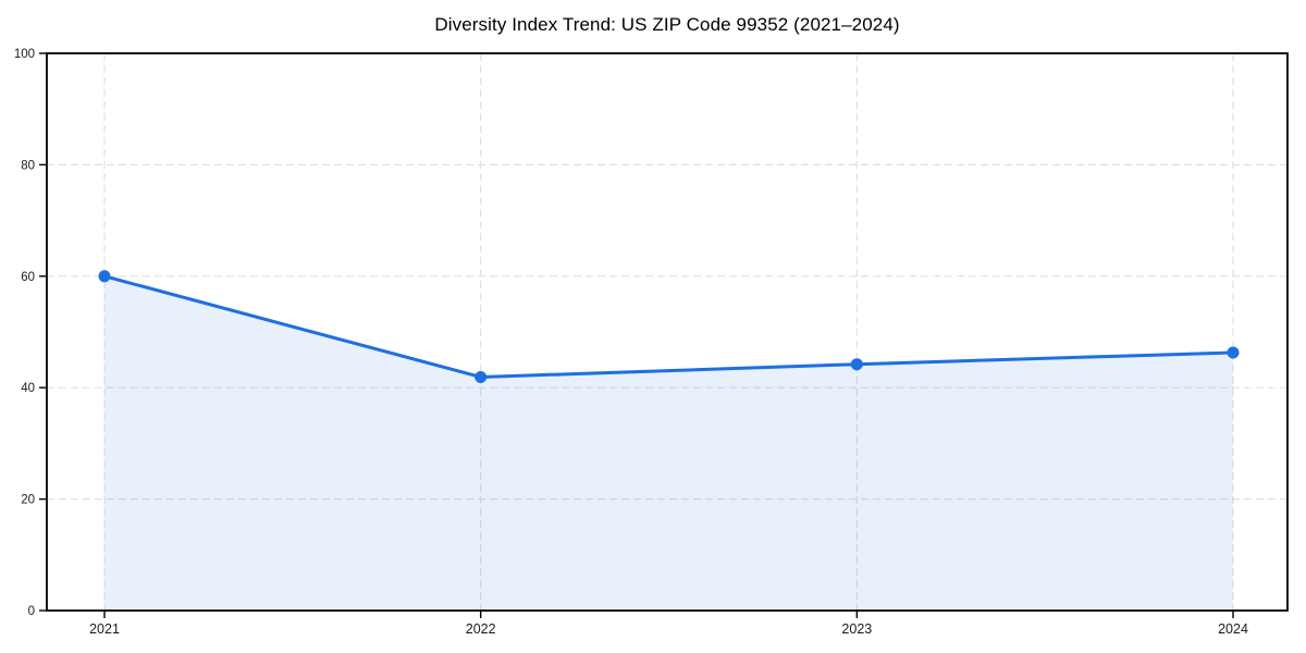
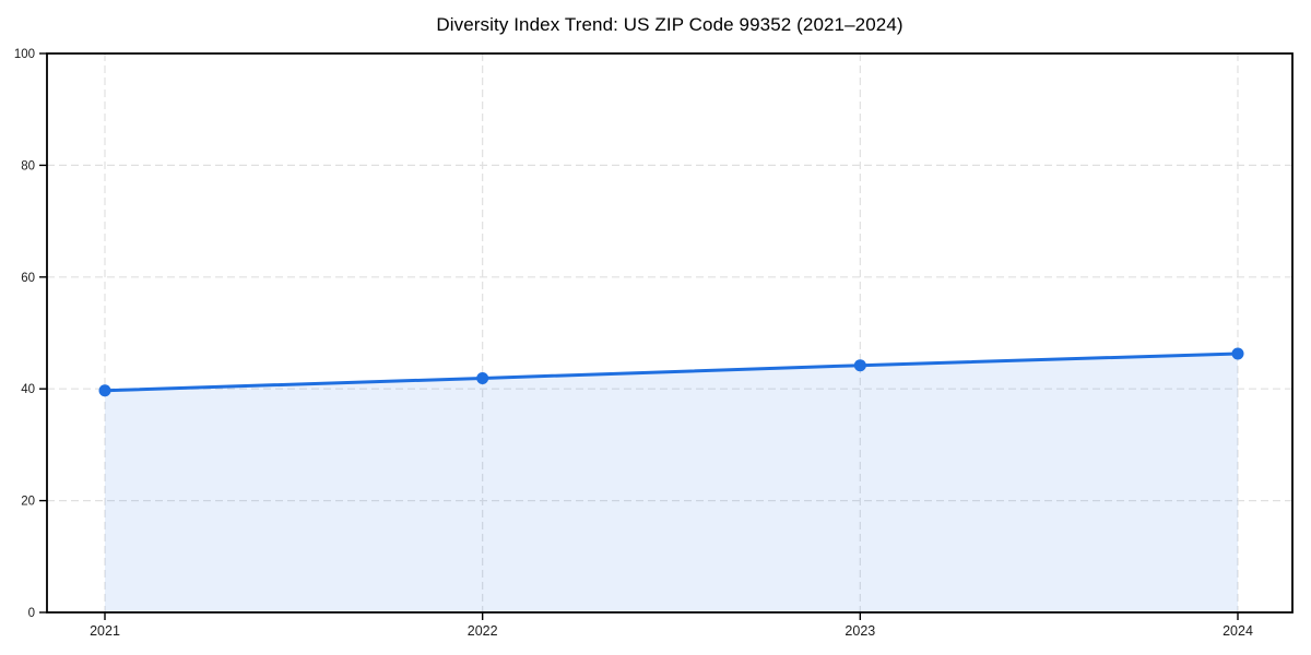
2021: 60 -> 40
